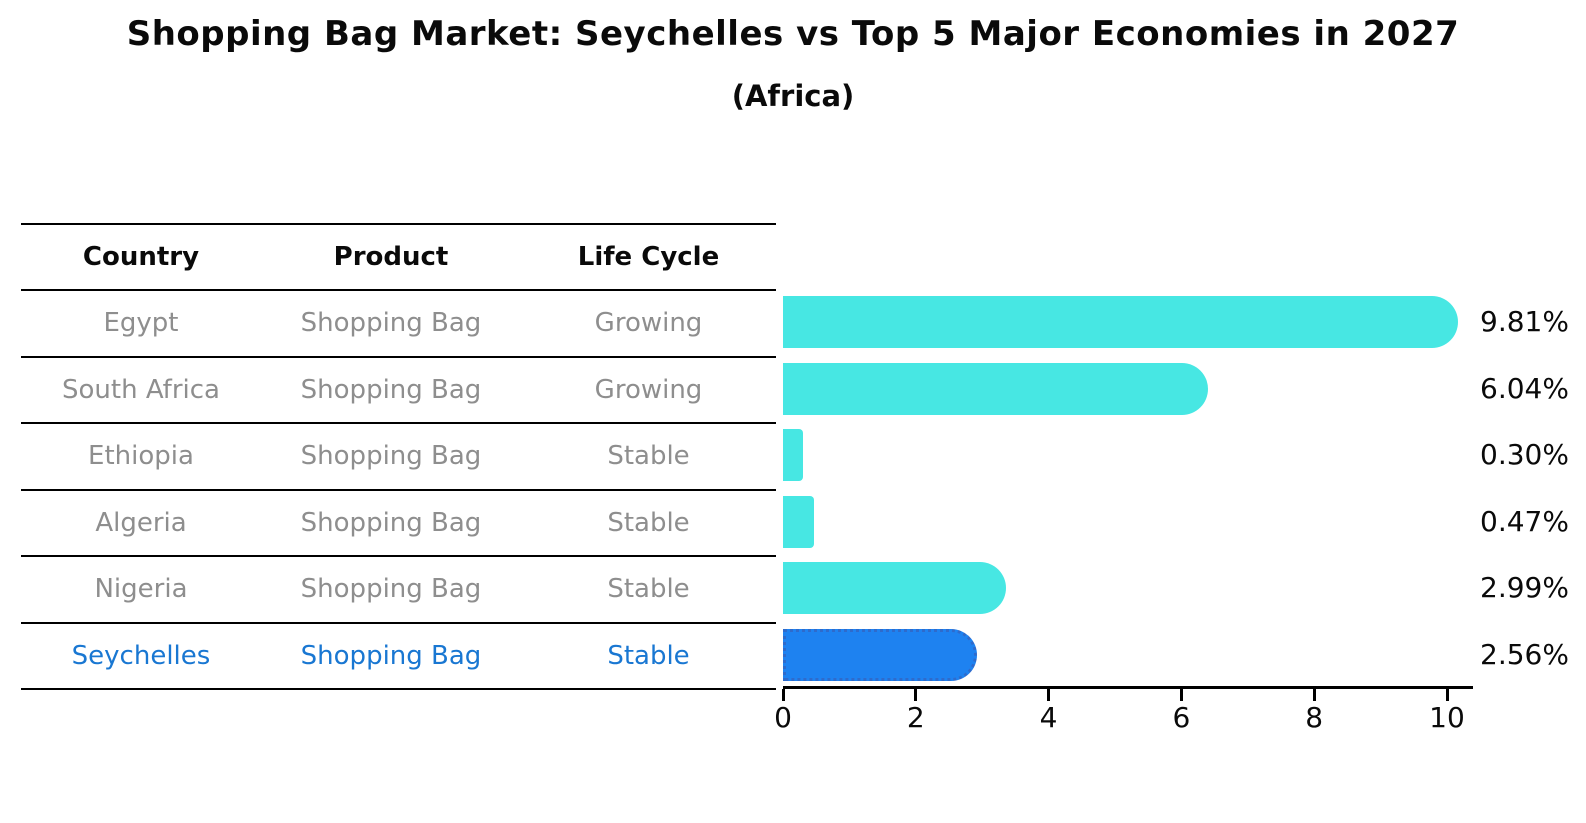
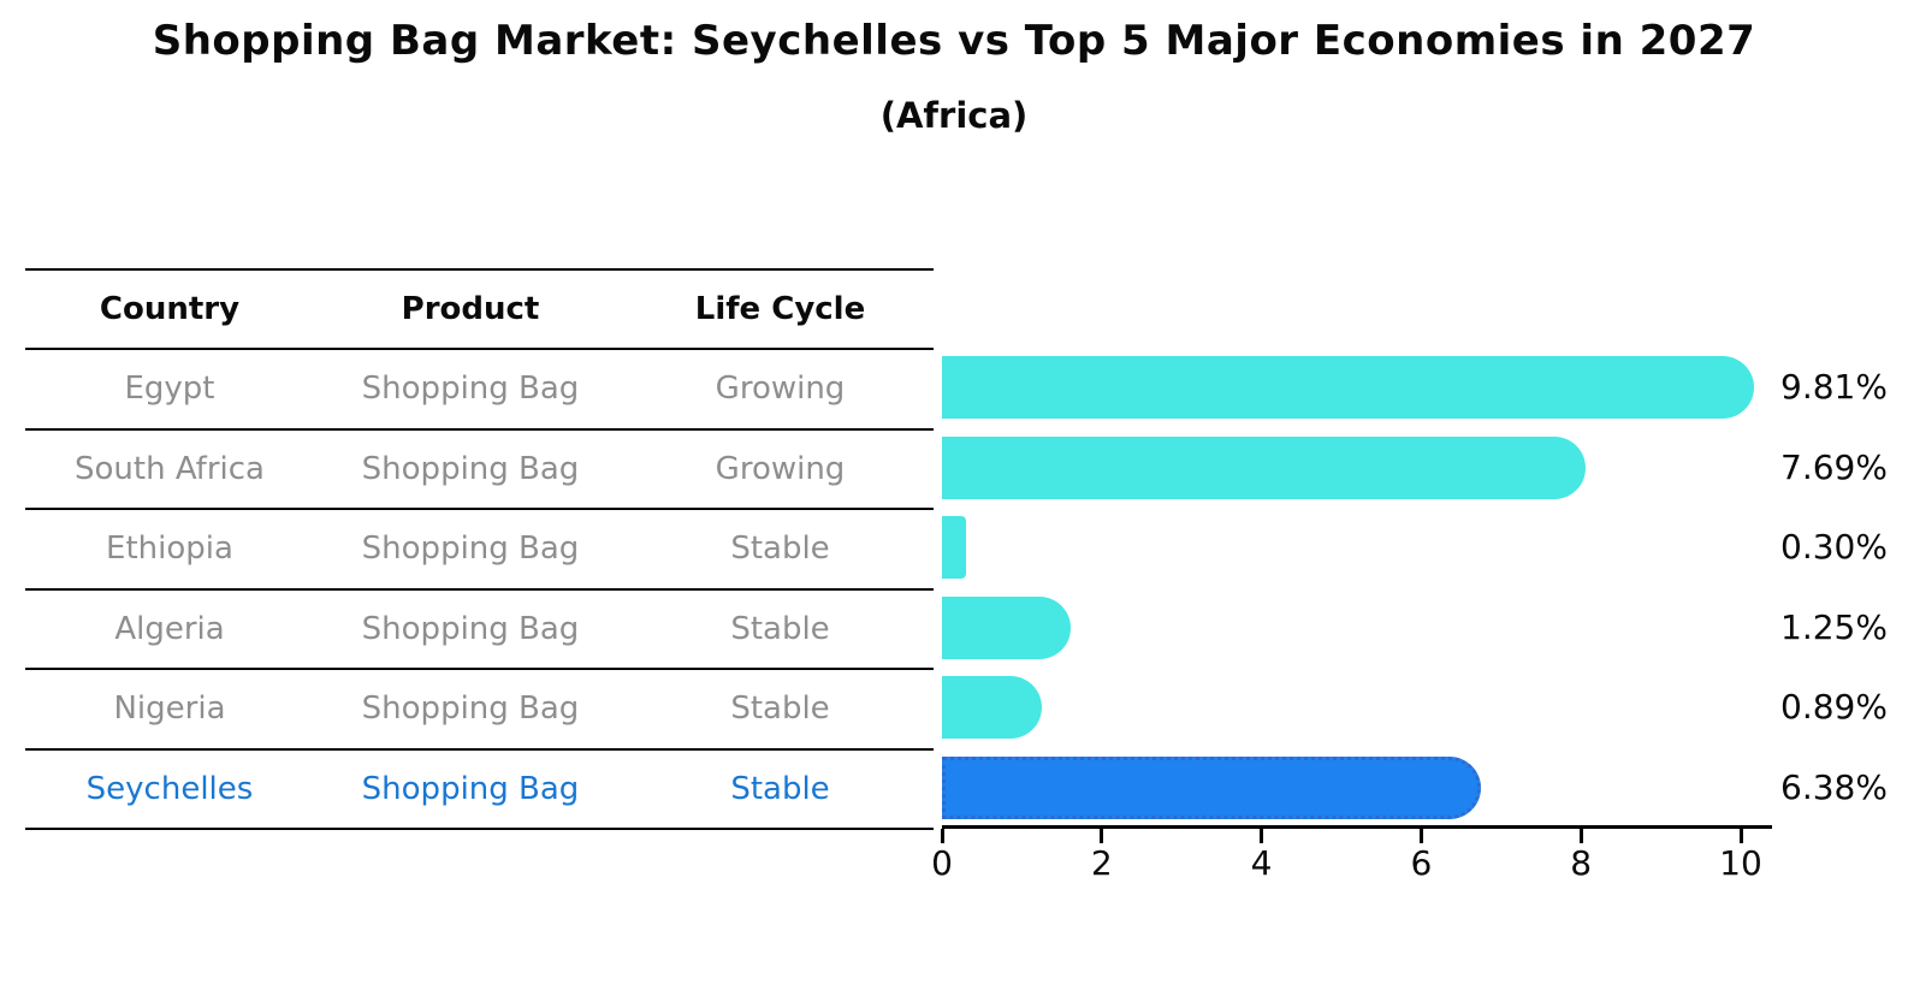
South Africa: 6.04% -> 7.69%
Algeria: 0.47% -> 1.25%
Nigeria: 2.99% -> 0.89%
Seychelles: 2.56% -> 6.38%
